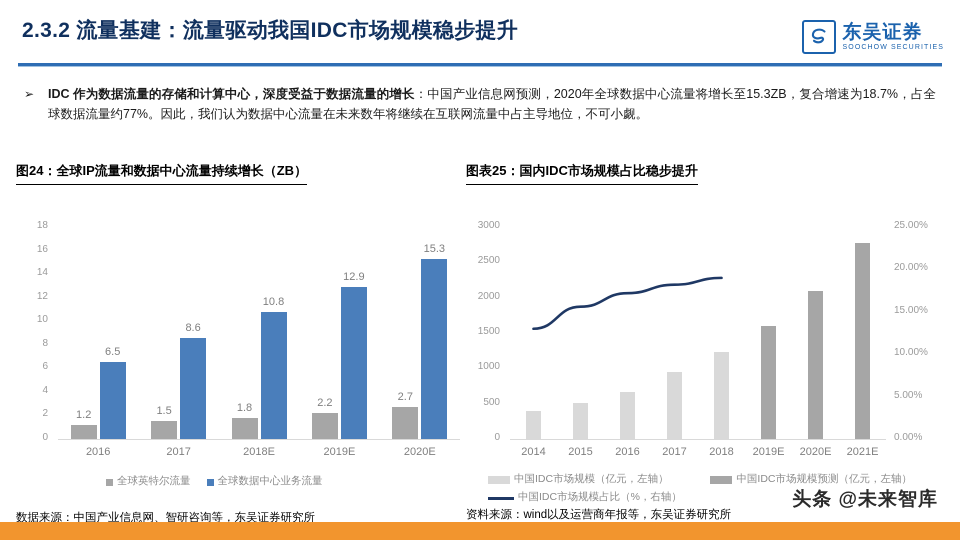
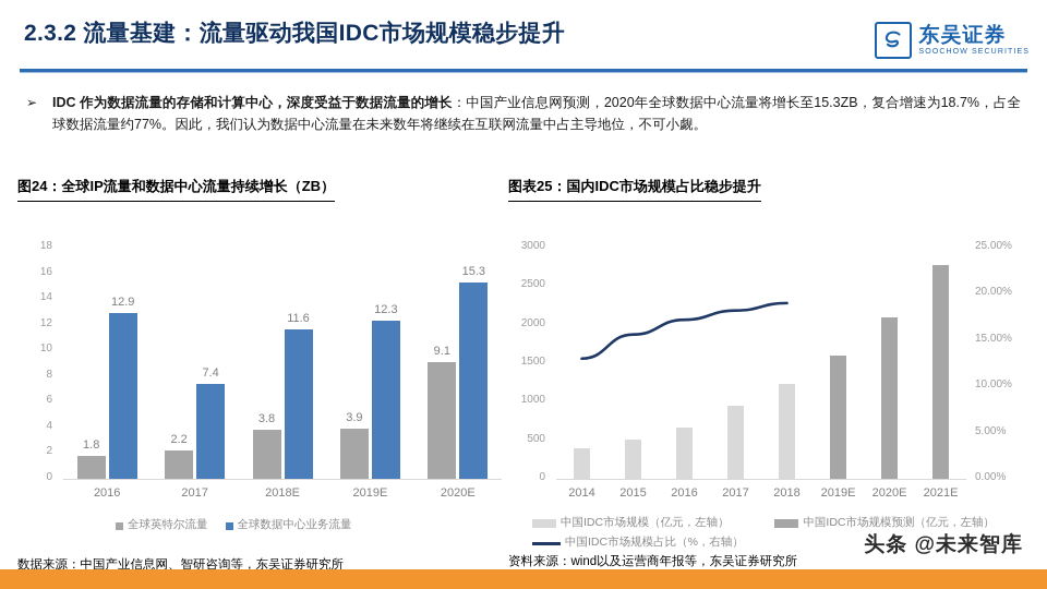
图24：全球IP流量和数据中心流量持续增长（ZB）/全球英特尔流量/2016: 1.2 -> 1.8
图24：全球IP流量和数据中心流量持续增长（ZB）/全球数据中心业务流量/2016: 6.5 -> 12.9
图24：全球IP流量和数据中心流量持续增长（ZB）/全球英特尔流量/2017: 1.5 -> 2.2
图24：全球IP流量和数据中心流量持续增长（ZB）/全球数据中心业务流量/2017: 8.6 -> 7.4
图24：全球IP流量和数据中心流量持续增长（ZB）/全球英特尔流量/2018E: 1.8 -> 3.8
图24：全球IP流量和数据中心流量持续增长（ZB）/全球数据中心业务流量/2018E: 10.8 -> 11.6
图24：全球IP流量和数据中心流量持续增长（ZB）/全球英特尔流量/2019E: 2.2 -> 3.9
图24：全球IP流量和数据中心流量持续增长（ZB）/全球数据中心业务流量/2019E: 12.9 -> 12.3
图24：全球IP流量和数据中心流量持续增长（ZB）/全球英特尔流量/2020E: 2.7 -> 9.1
